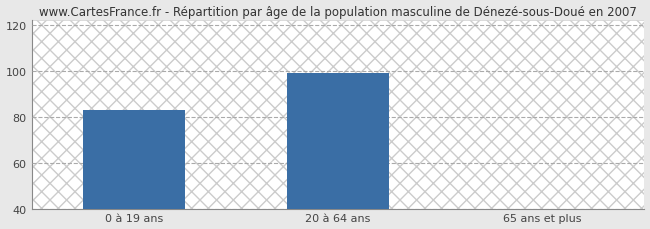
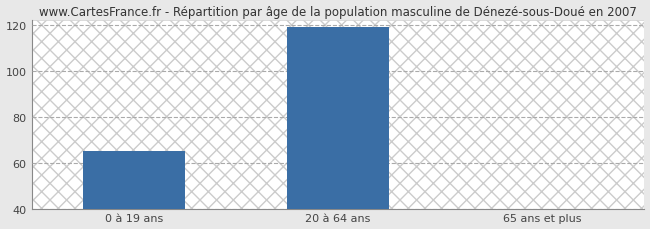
0 à 19 ans: 83 -> 65
20 à 64 ans: 99 -> 119
